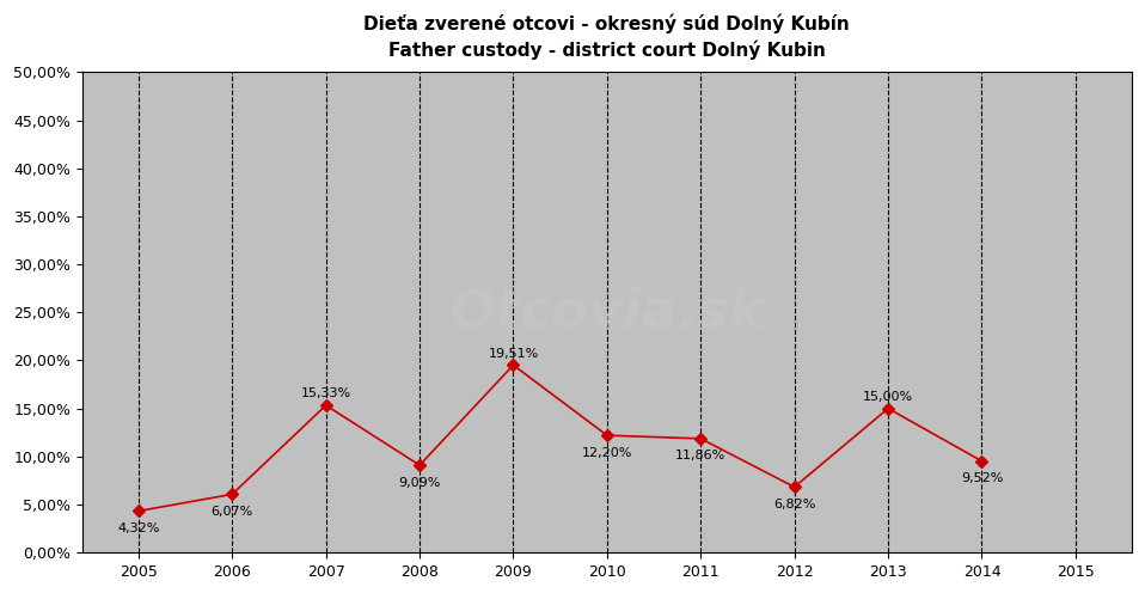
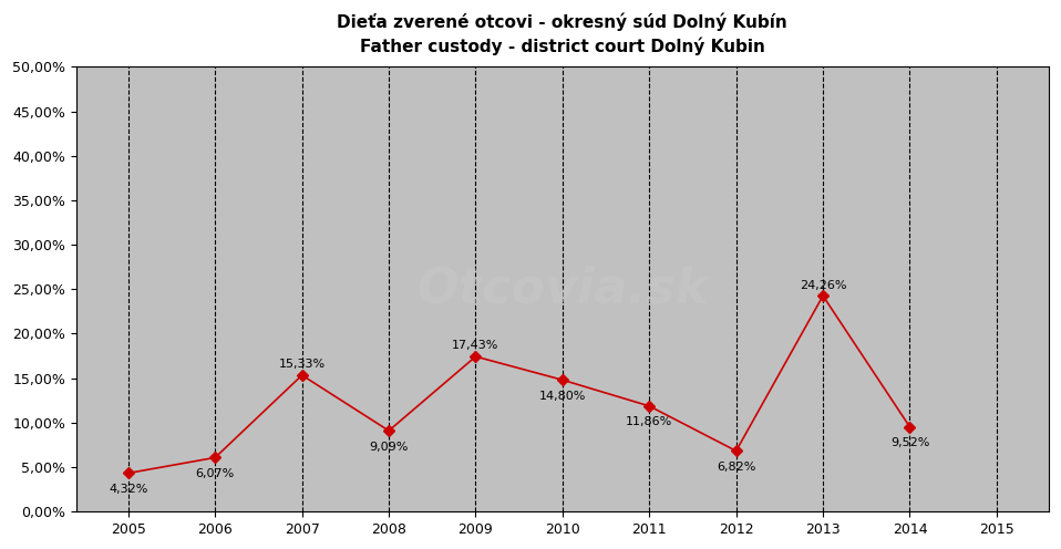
2009: 19,51% -> 17,43%
2010: 12,20% -> 14,80%
2013: 15,00% -> 24,26%
